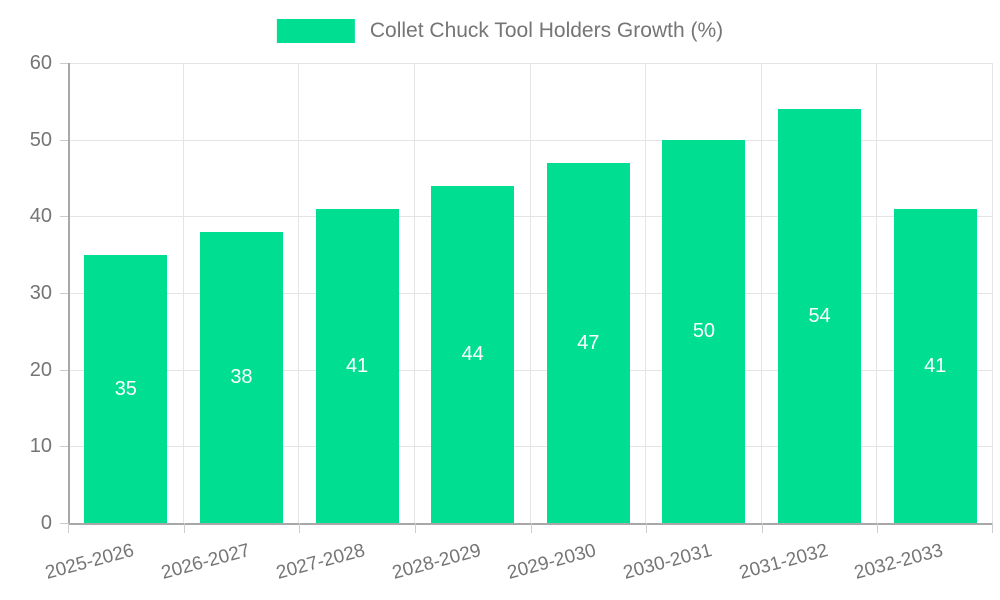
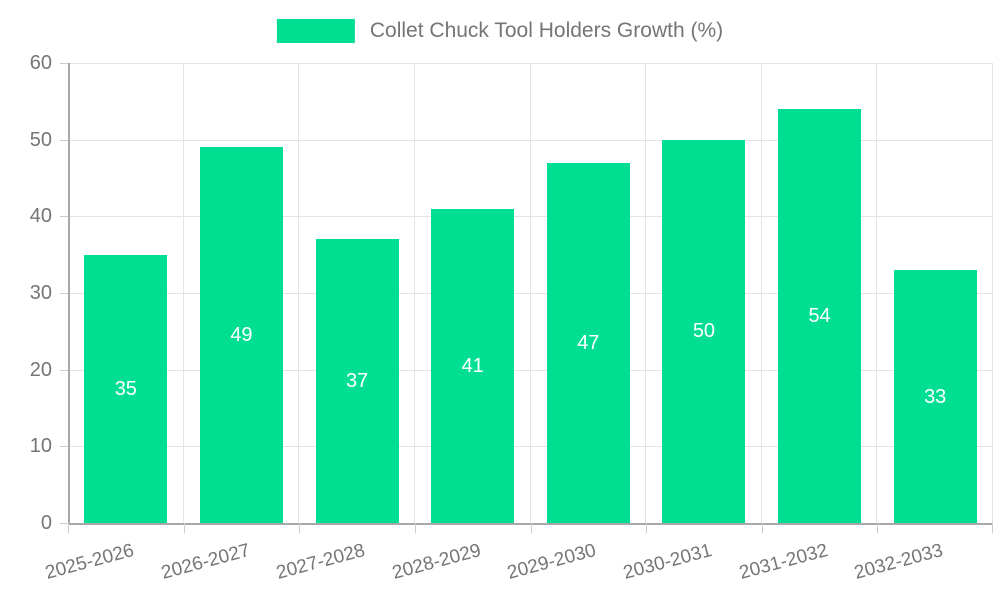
2026-2027: 38 -> 49
2027-2028: 41 -> 37
2028-2029: 44 -> 41
2032-2033: 41 -> 33
